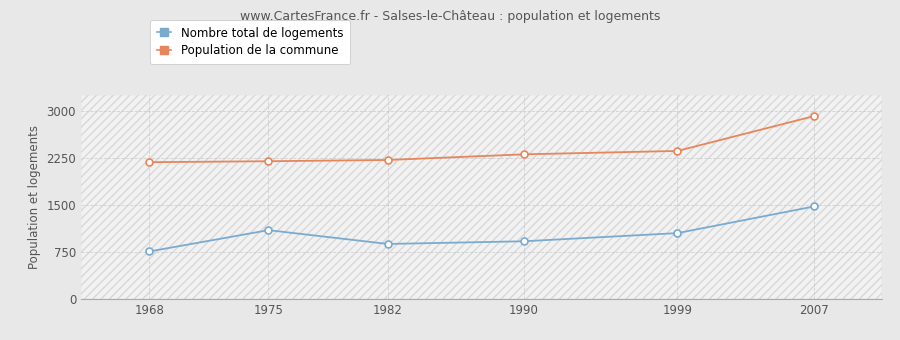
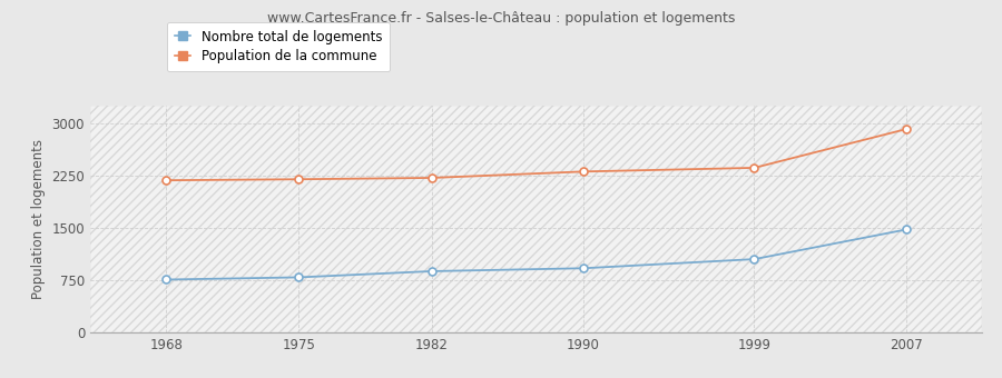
Nombre total de logements/1975: 1100 -> 790
